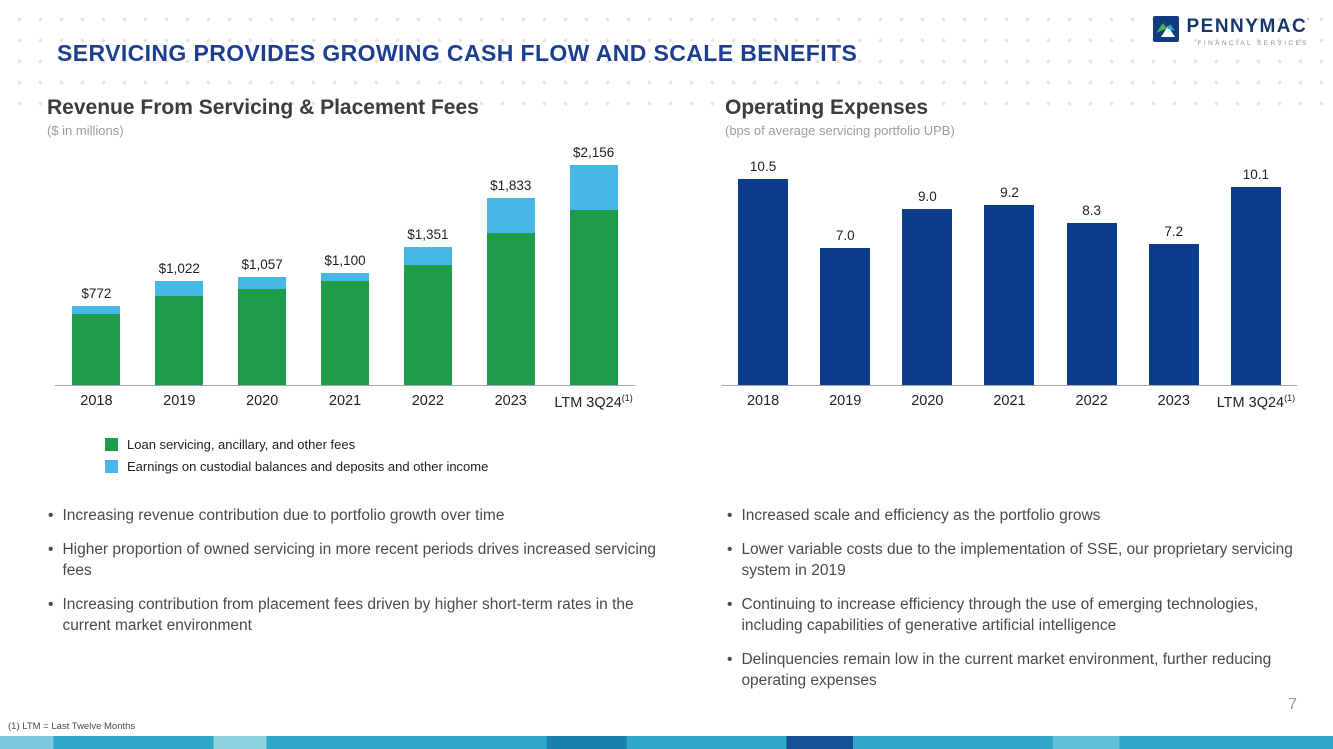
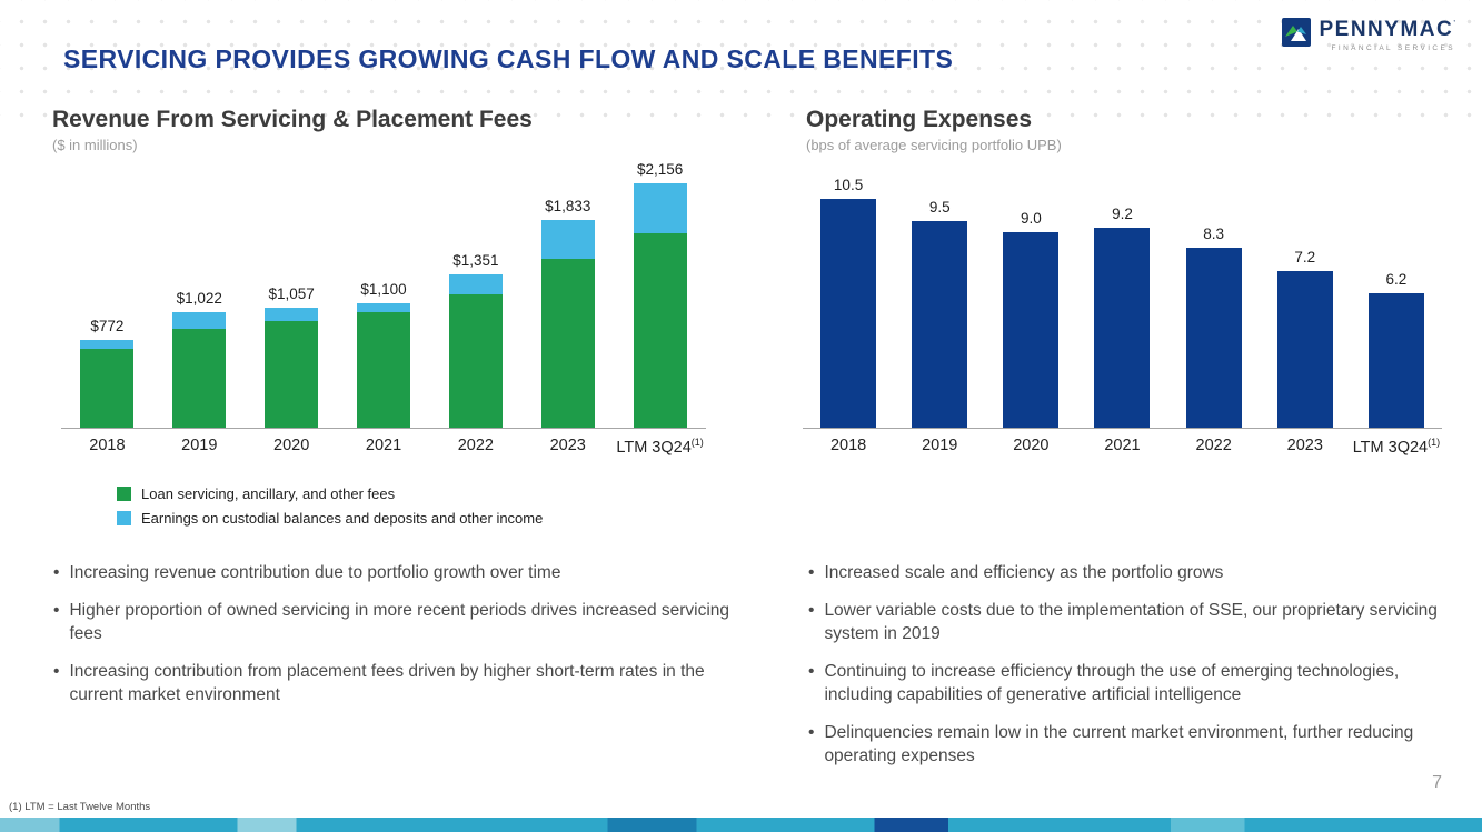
Operating Expenses/2019: 7.0 -> 9.5
Operating Expenses/LTM 3Q24: 10.1 -> 6.2
